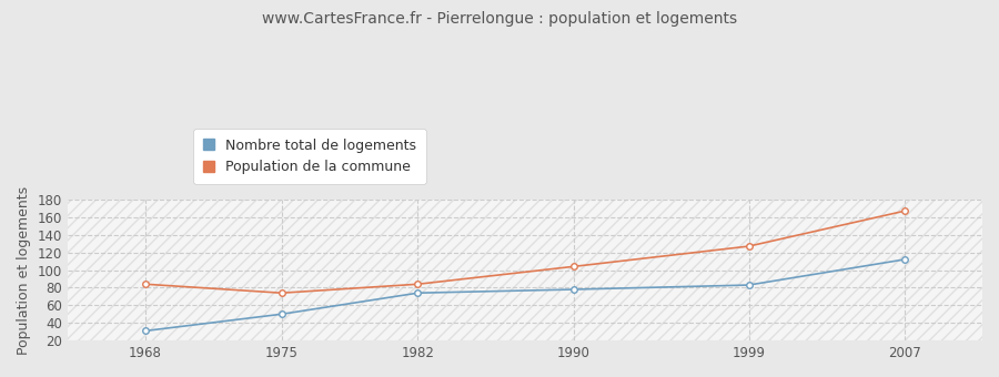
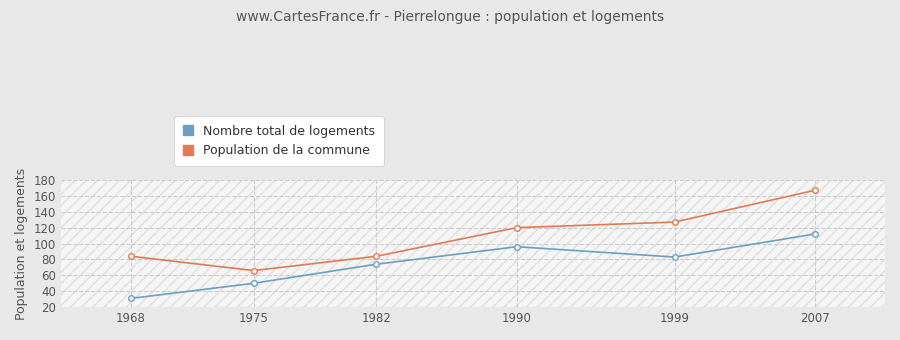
Population de la commune/1975: 74 -> 66
Nombre total de logements/1990: 78 -> 96
Population de la commune/1990: 104 -> 120
